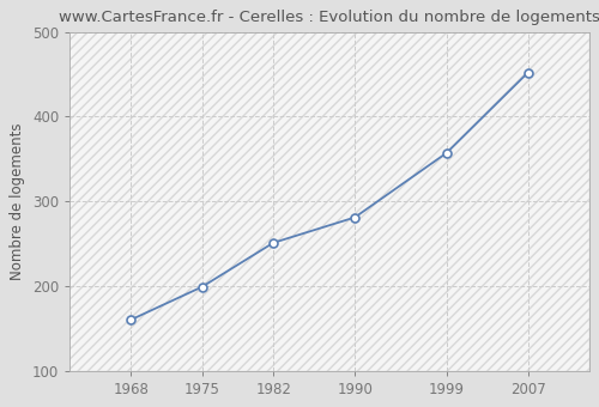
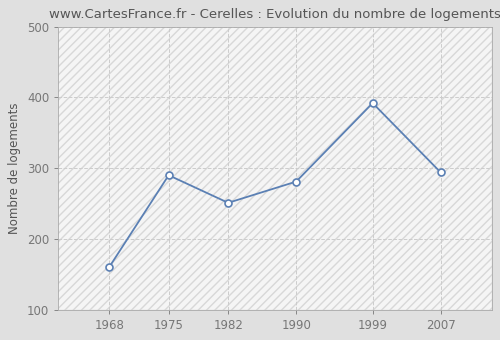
1975: 199 -> 290
1999: 357 -> 392
2007: 452 -> 294
